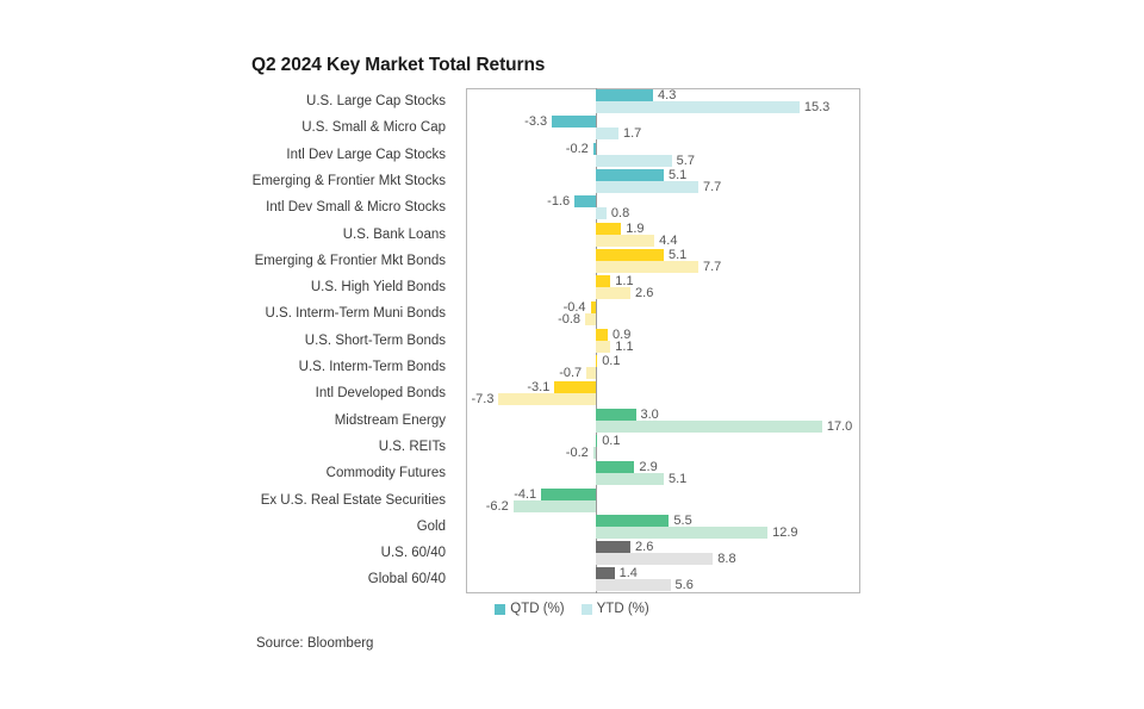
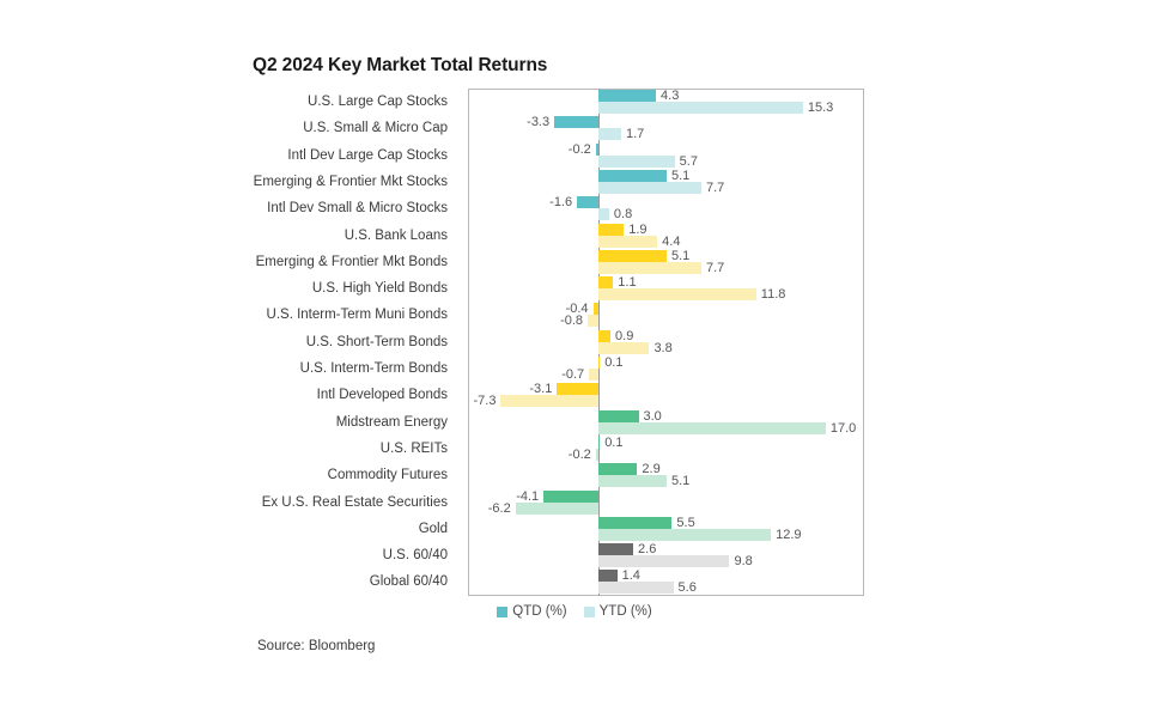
YTD (%)/U.S. High Yield Bonds: 2.6 -> 11.8
YTD (%)/U.S. Short-Term Bonds: 1.1 -> 3.8
YTD (%)/U.S. 60/40: 8.8 -> 9.8
